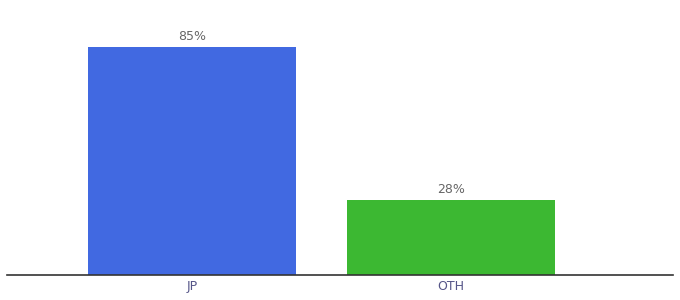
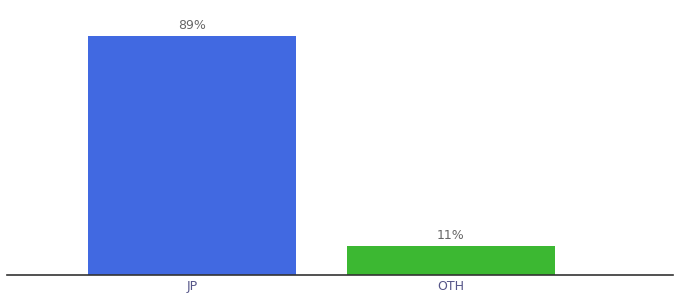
JP: 85% -> 89%
OTH: 28% -> 11%
